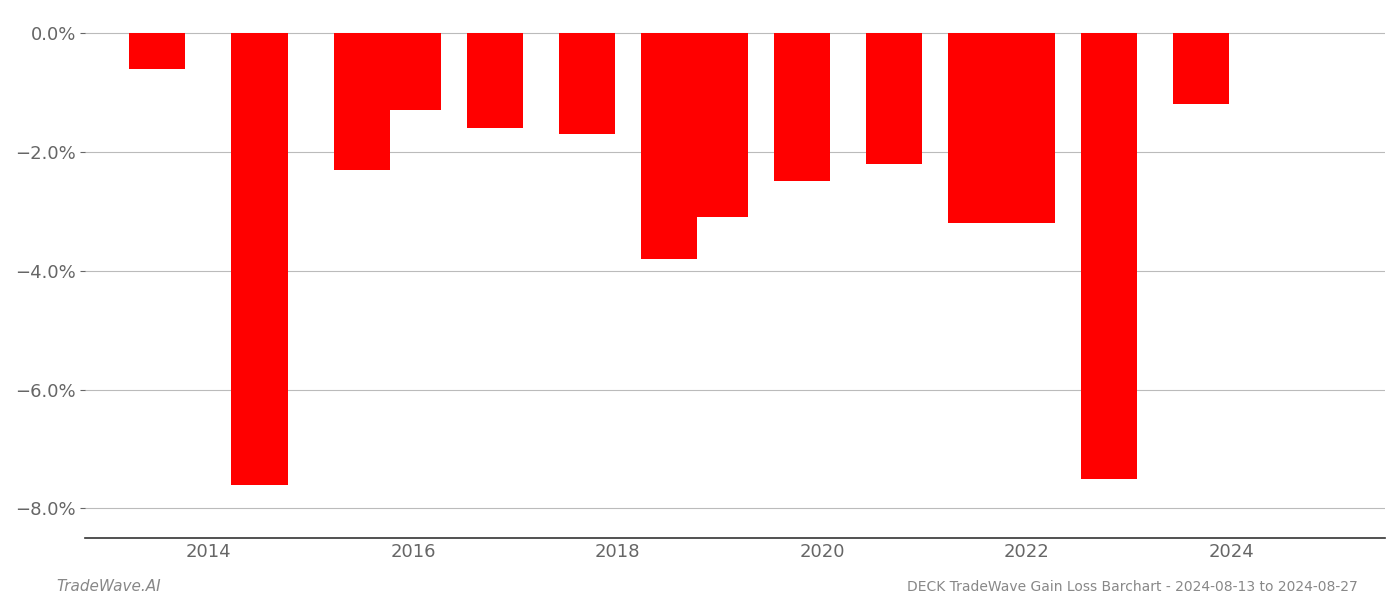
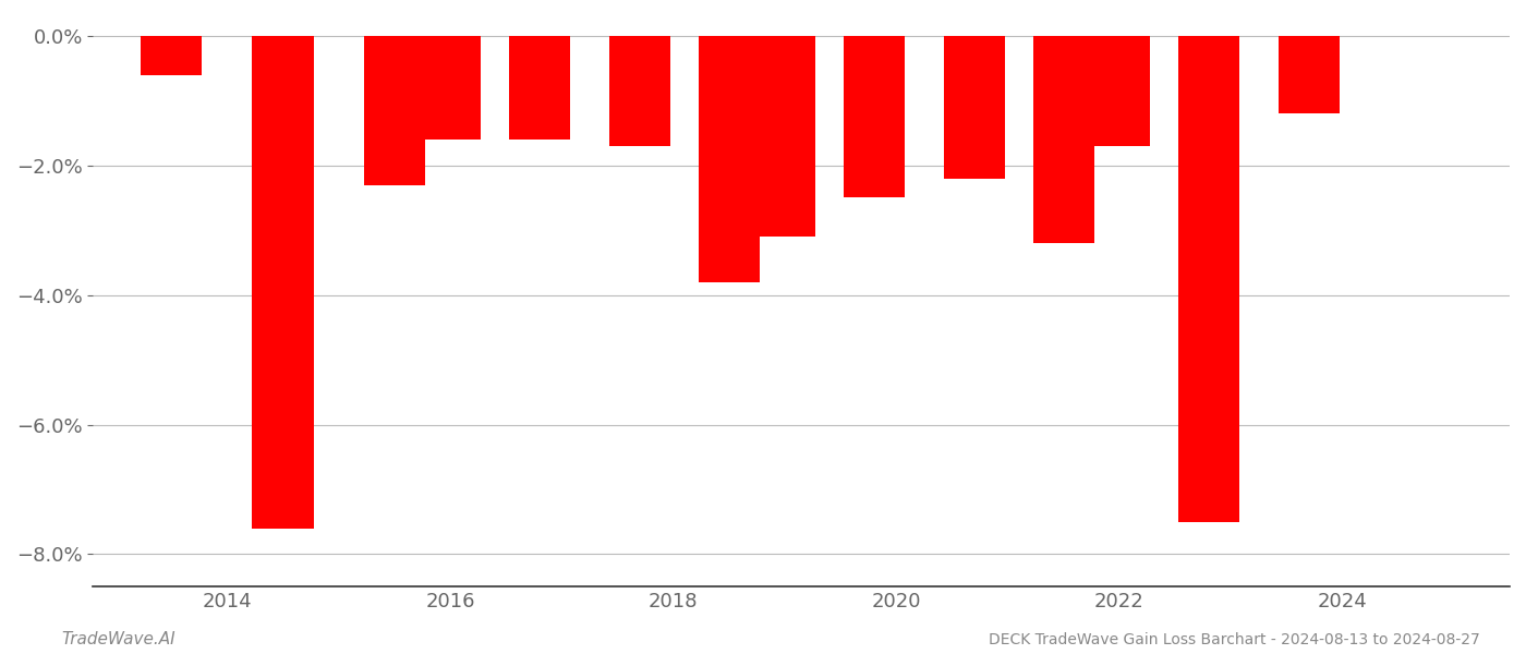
2016: -1.3% -> -1.6%
2022: -3.2% -> -1.7%
